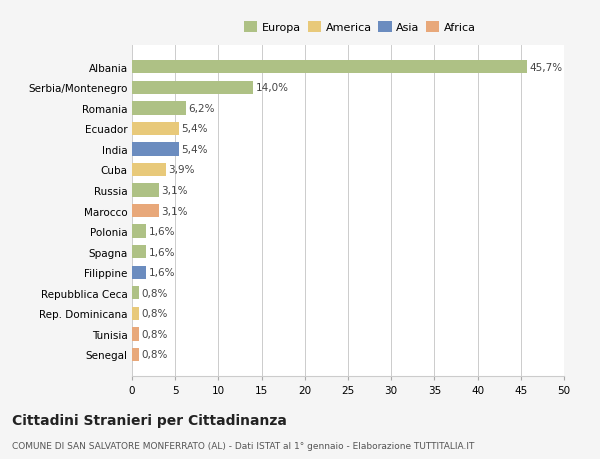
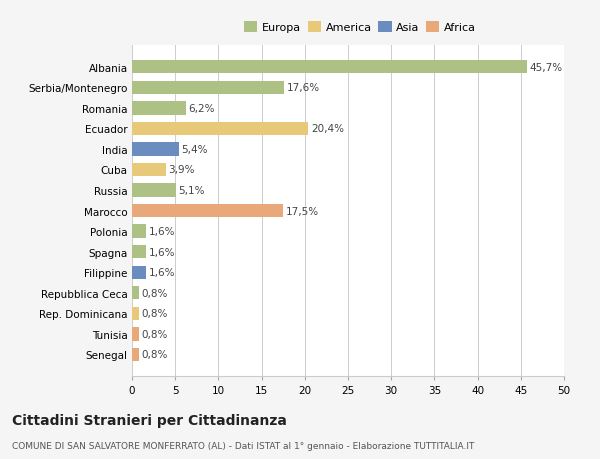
Serbia/Montenegro: 14,0% -> 17,6%
Ecuador: 5,4% -> 20,4%
Russia: 3,1% -> 5,1%
Marocco: 3,1% -> 17,5%
